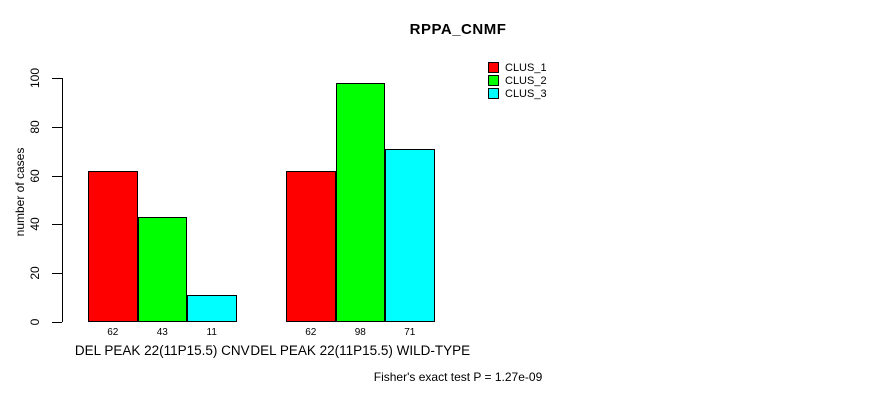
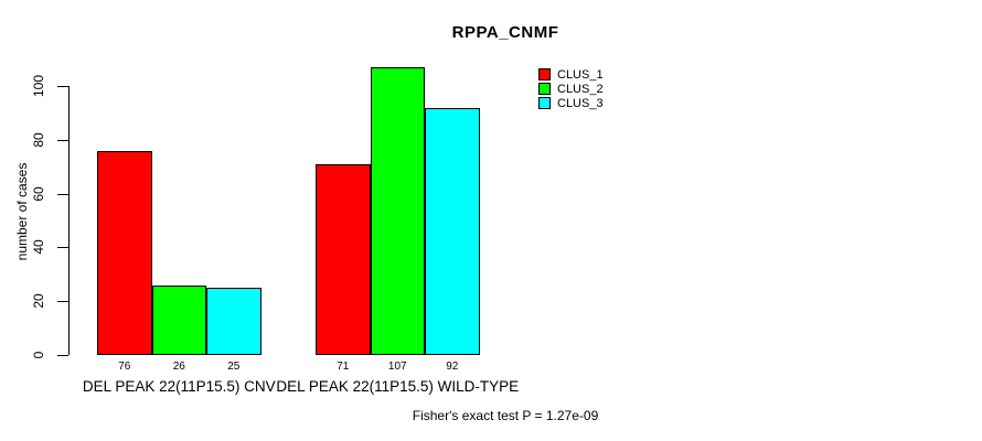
CLUS_1/DEL PEAK 22(11P15.5) CNV: 62 -> 76
CLUS_2/DEL PEAK 22(11P15.5) CNV: 43 -> 26
CLUS_3/DEL PEAK 22(11P15.5) CNV: 11 -> 25
CLUS_1/DEL PEAK 22(11P15.5) WILD-TYPE: 62 -> 71
CLUS_2/DEL PEAK 22(11P15.5) WILD-TYPE: 98 -> 107
CLUS_3/DEL PEAK 22(11P15.5) WILD-TYPE: 71 -> 92
